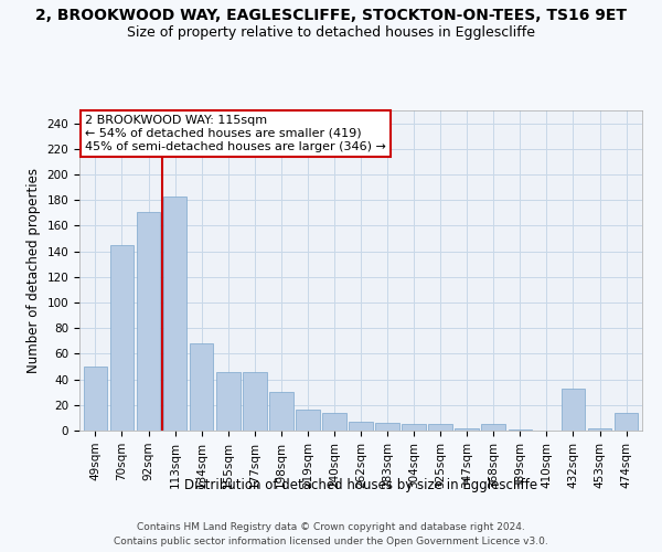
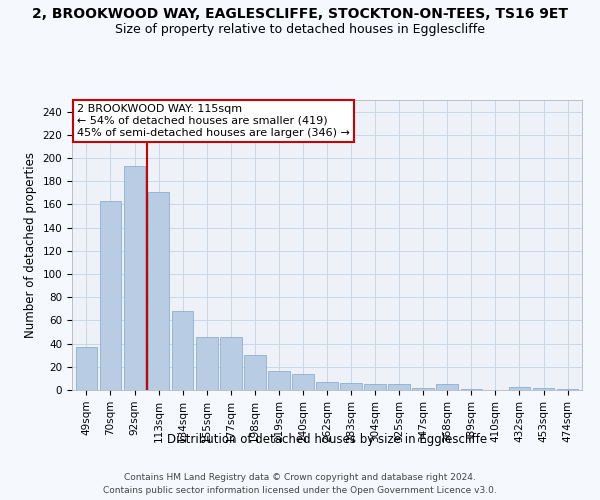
49sqm: 50 -> 37
70sqm: 145 -> 163
92sqm: 171 -> 193
113sqm: 183 -> 171
432sqm: 33 -> 3
474sqm: 14 -> 1
